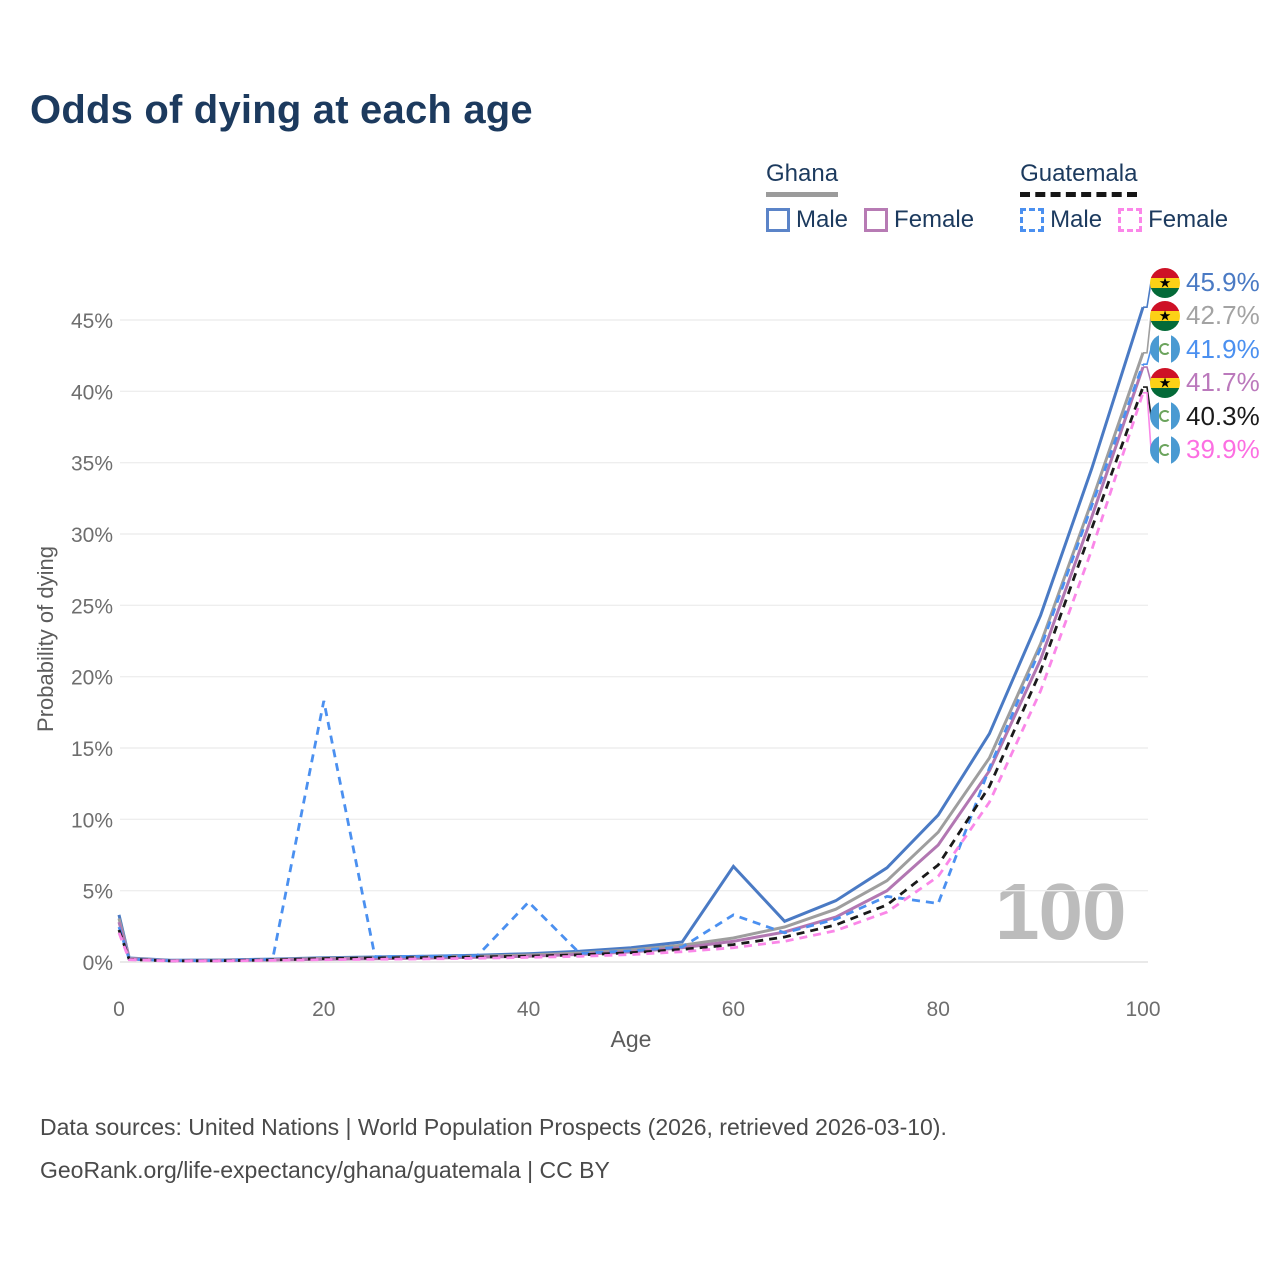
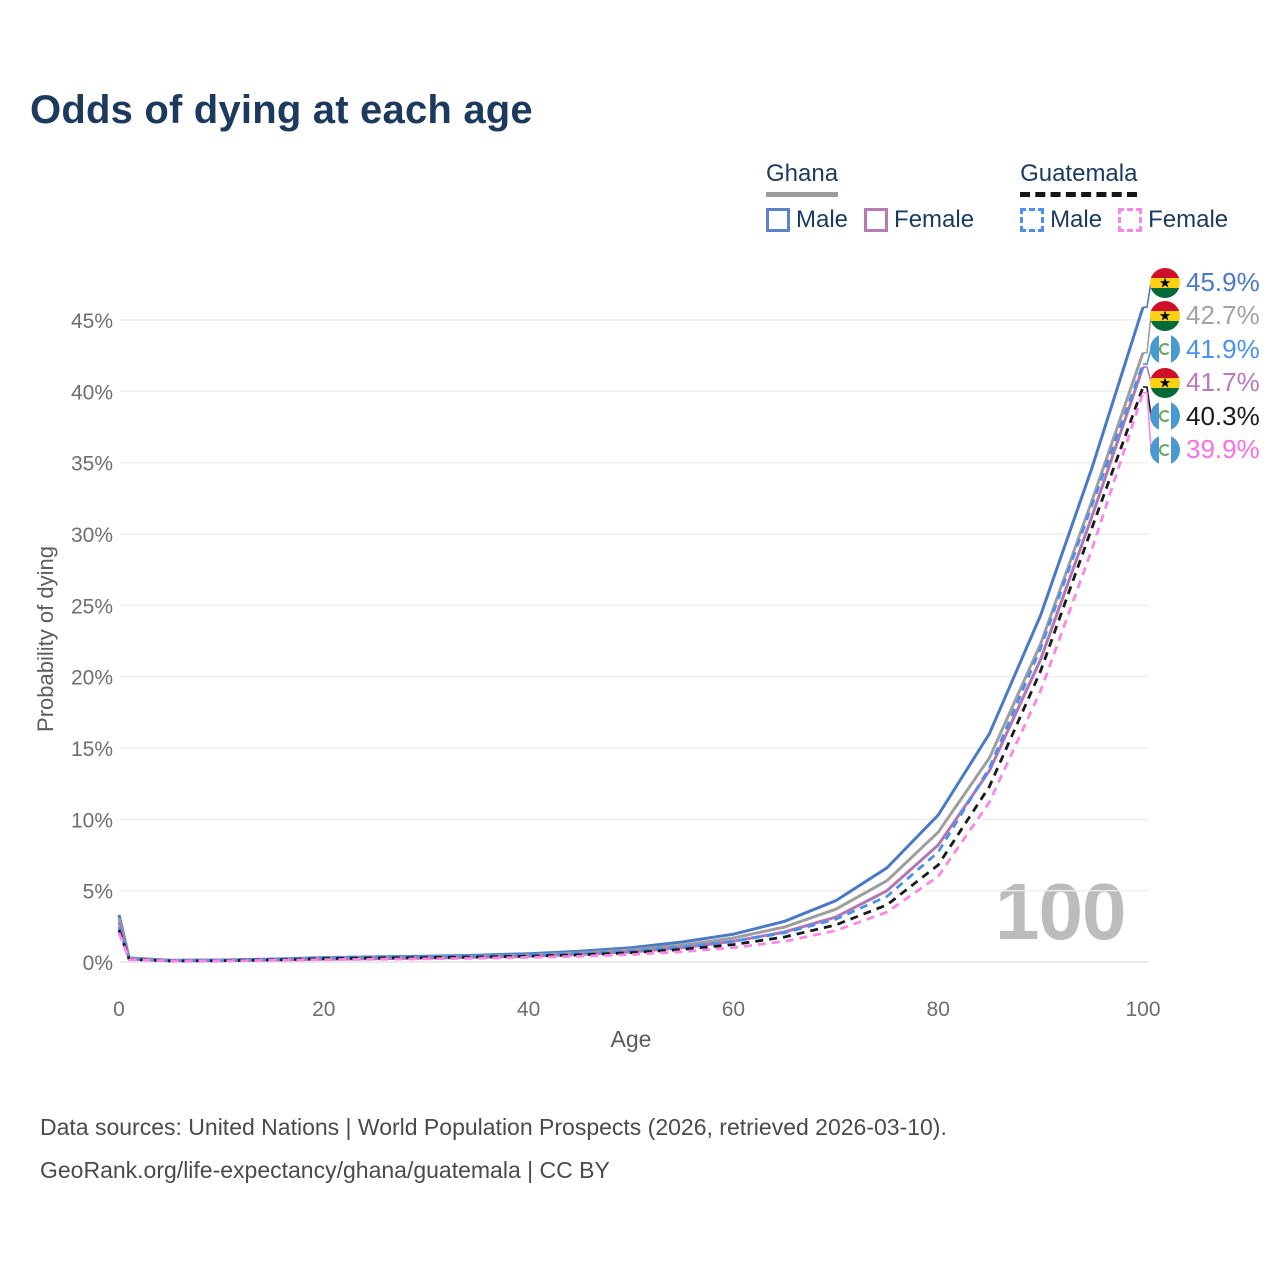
Guatemala Male/20: 18.3% -> 0.3%
Guatemala Male/40: 4.2% -> 0.5%
Ghana Male/60: 6.7% -> 1.9%
Guatemala Male/60: 3.3% -> 1.4%
Guatemala Male/80: 4.1% -> 7.7%
